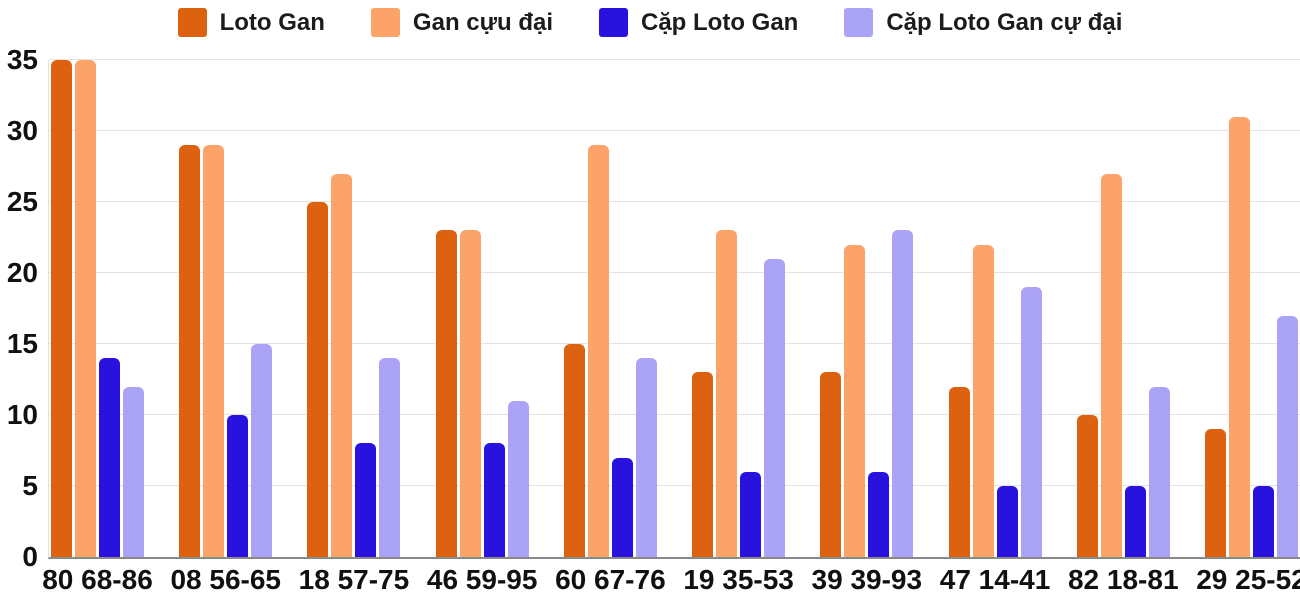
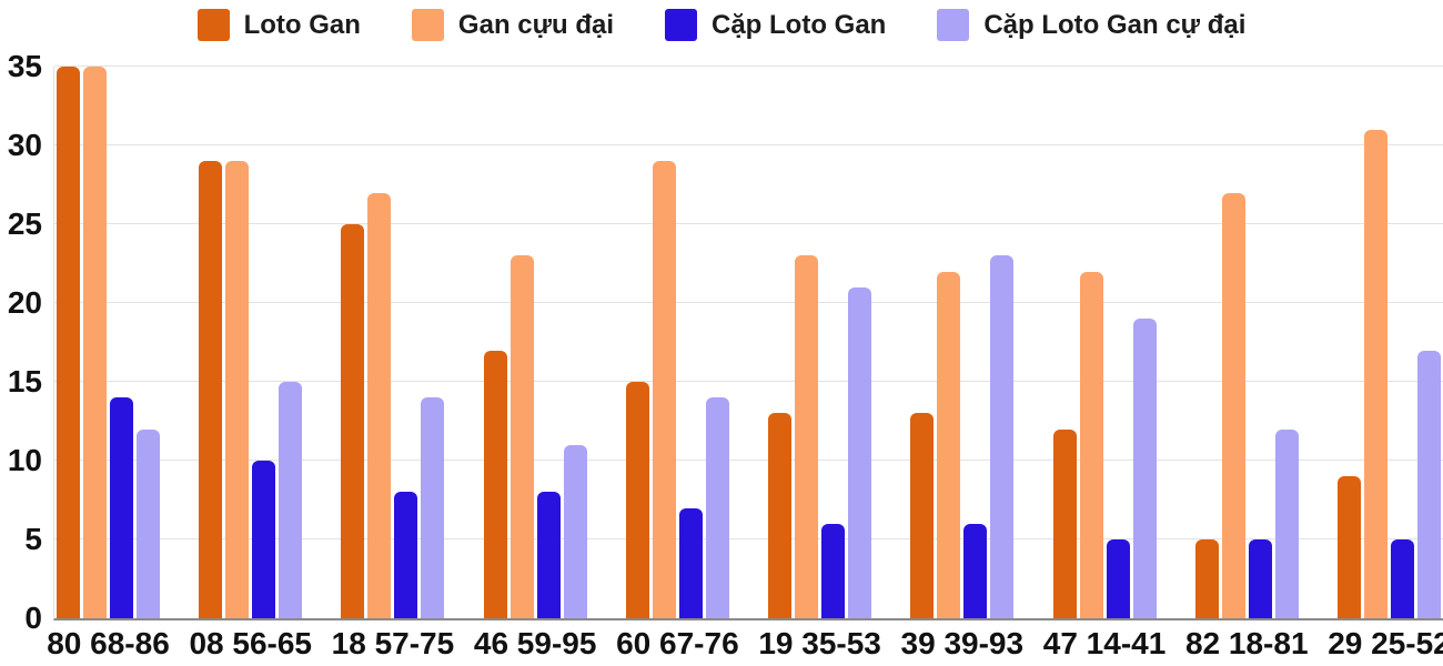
Loto Gan/46 59-95: 23 -> 17
Loto Gan/82 18-81: 10 -> 5
